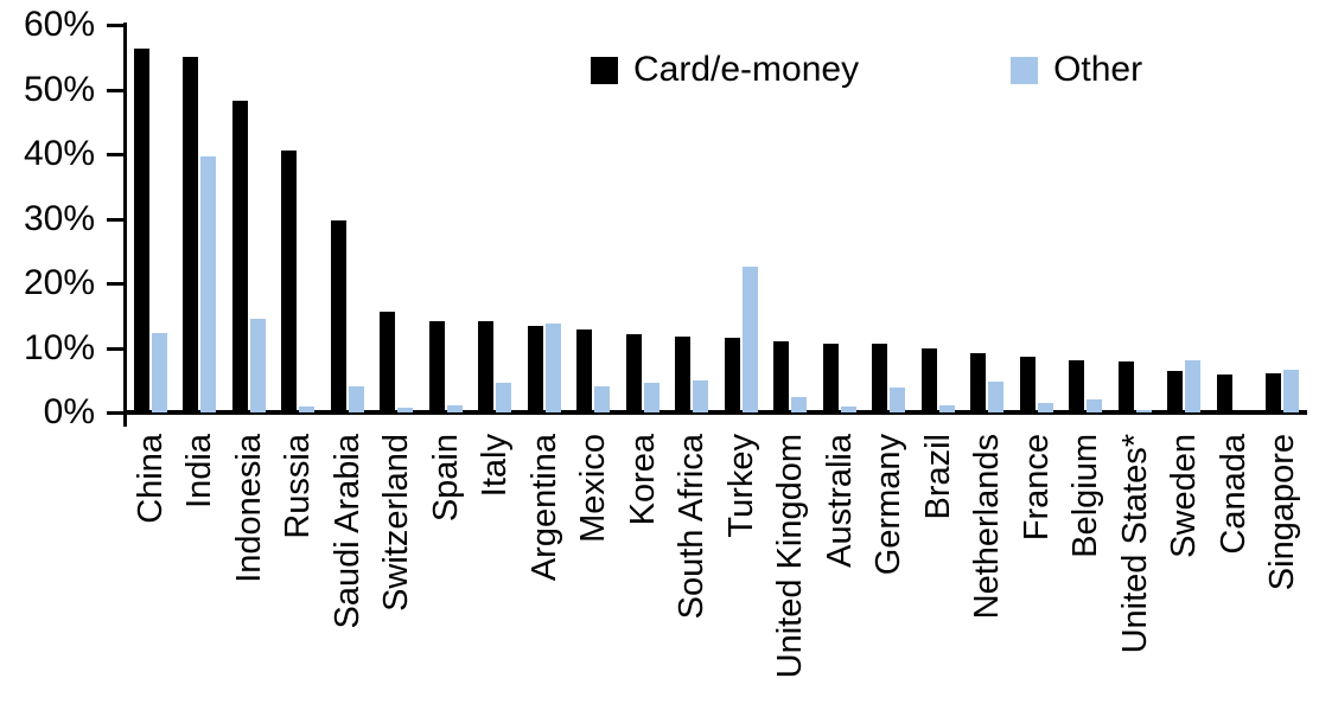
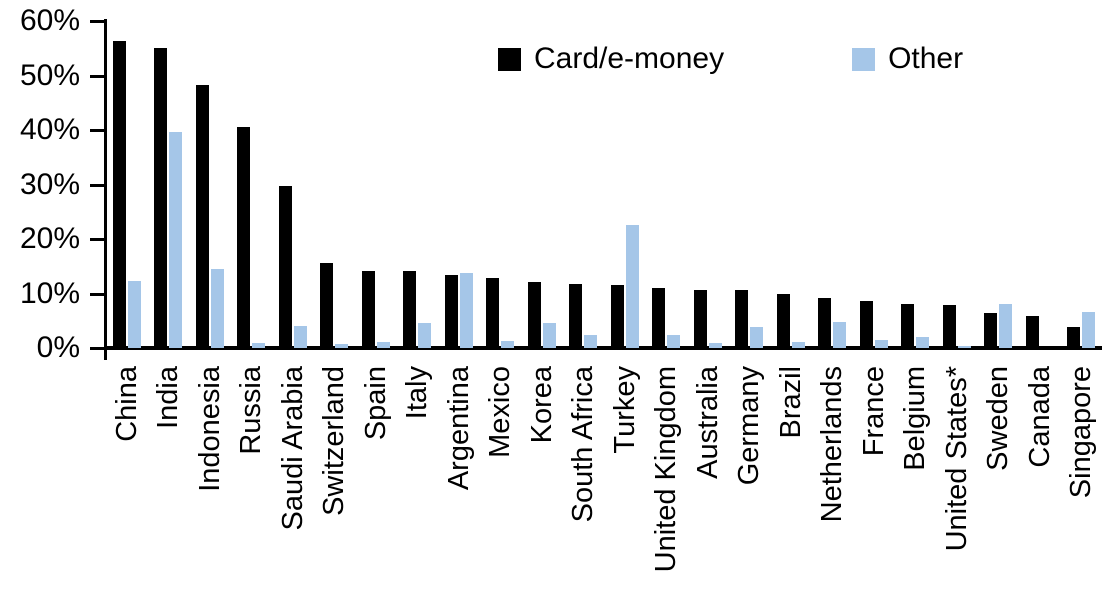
Other/Mexico: 4% -> 1%
Other/South Africa: 5% -> 2%
Card/e-money/Singapore: 6% -> 4%
